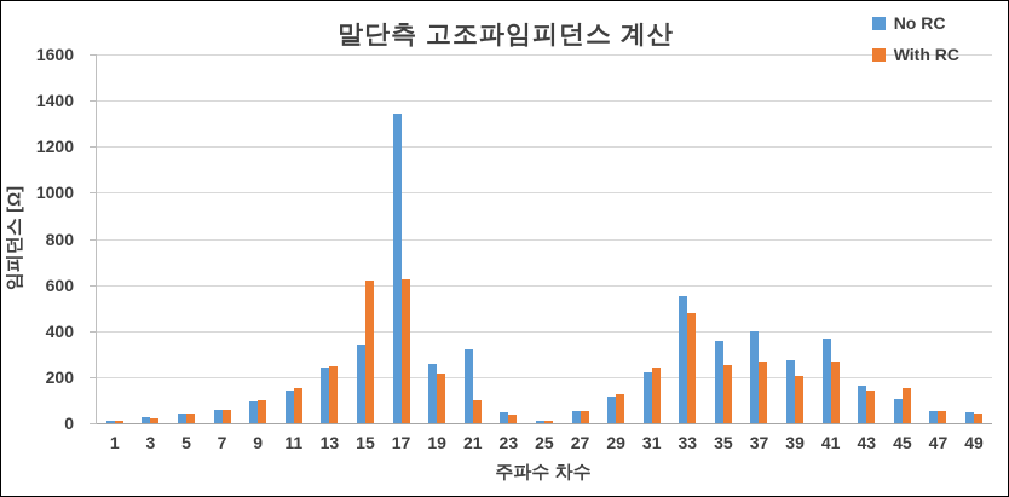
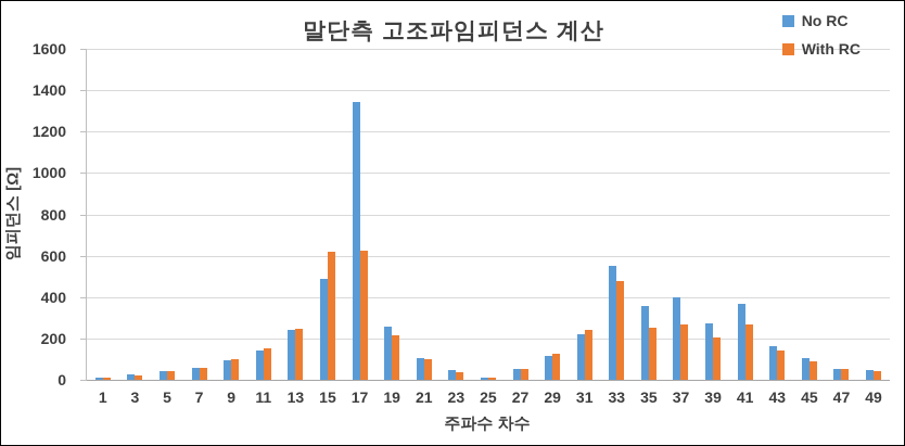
No RC/15: 340 -> 490
No RC/21: 320 -> 100
With RC/45: 150 -> 90
